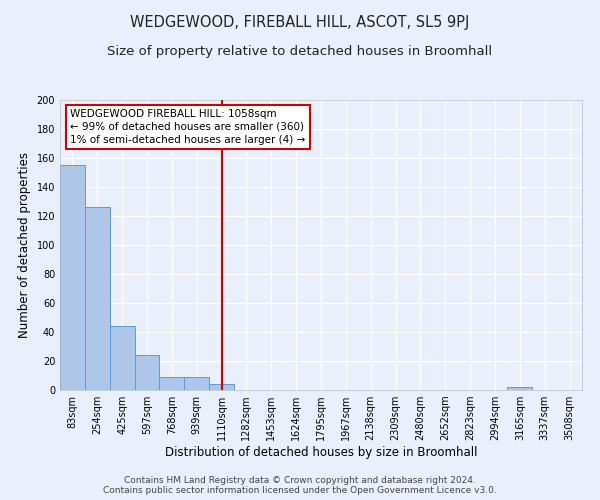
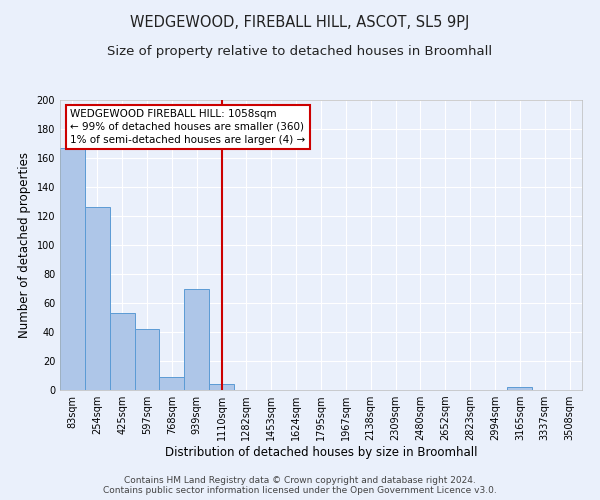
83sqm: 155 -> 167
425sqm: 44 -> 53
597sqm: 24 -> 42
939sqm: 9 -> 70
